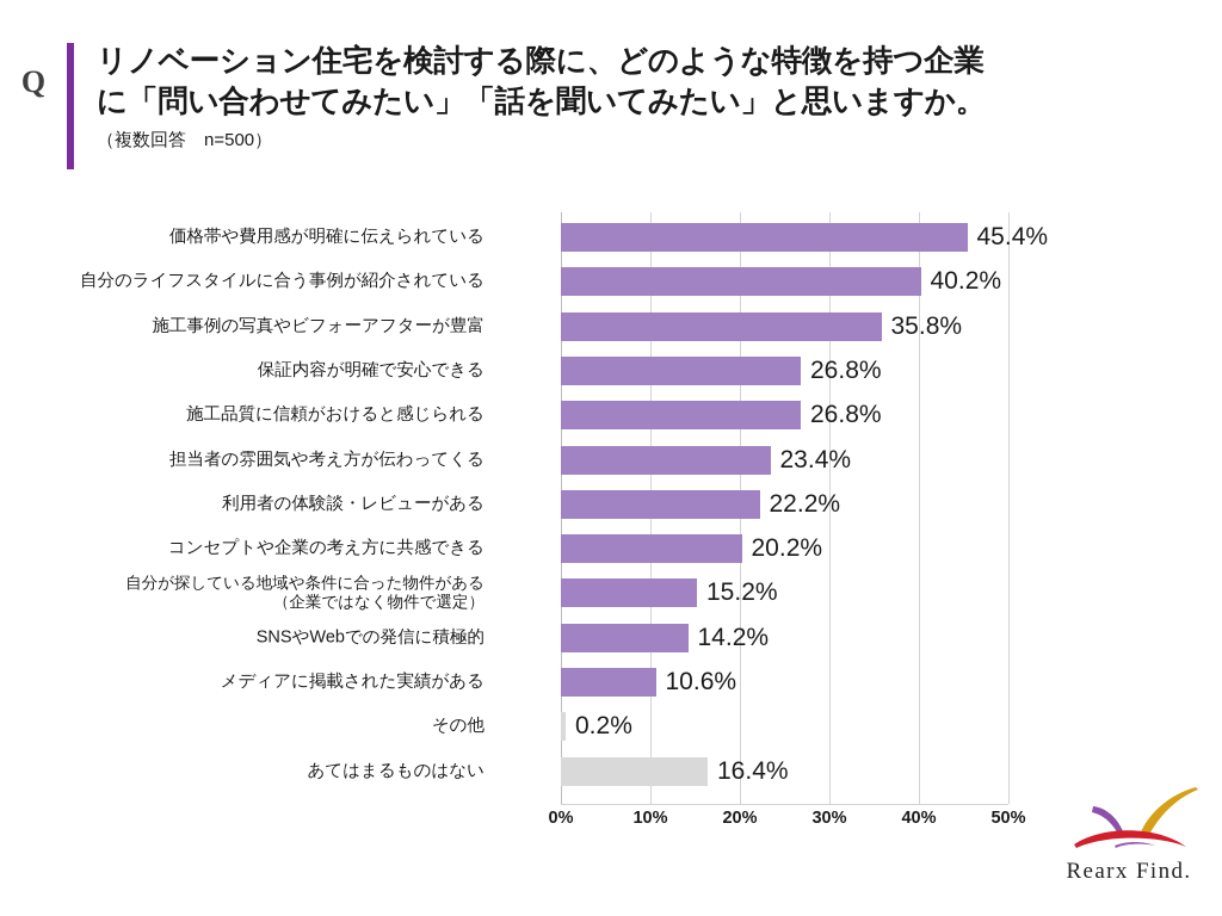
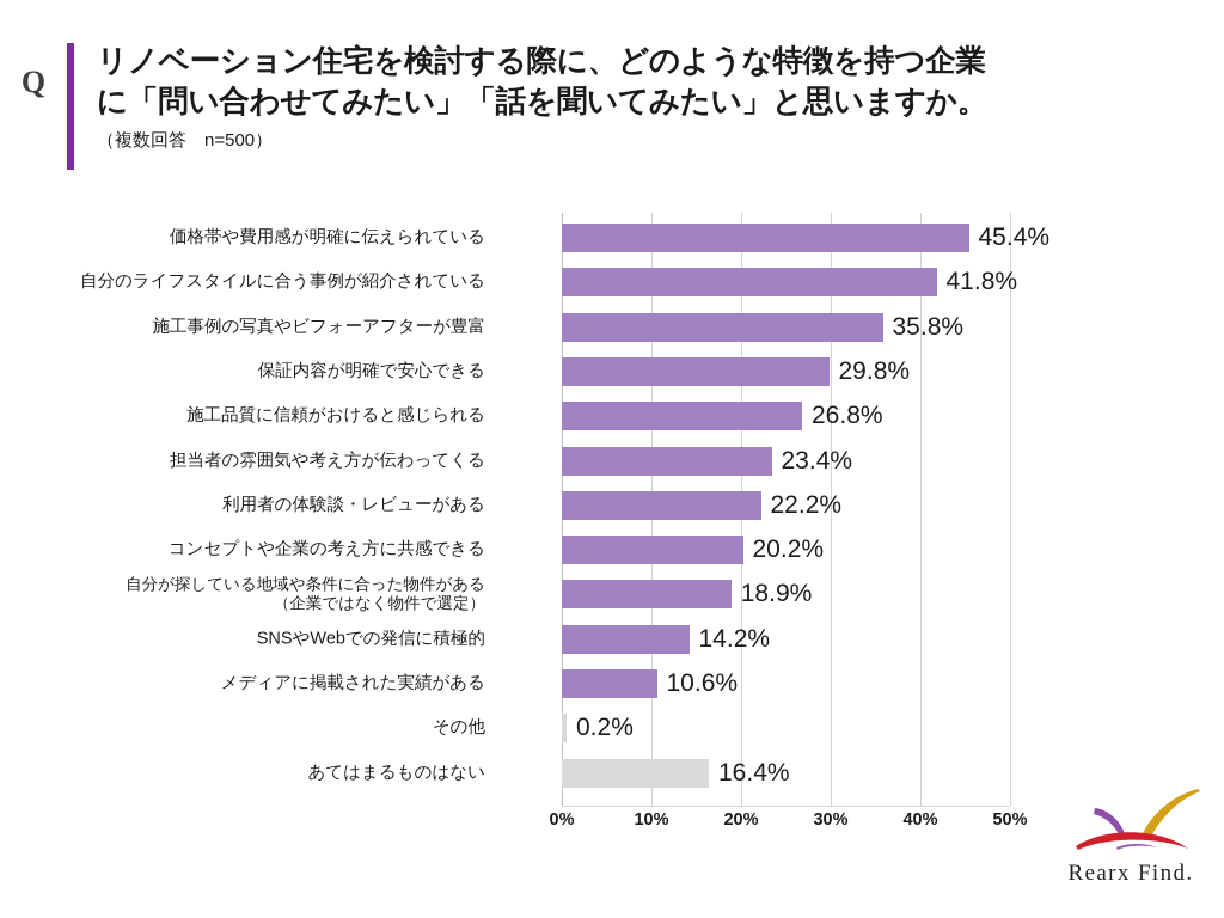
自分のライフスタイルに合う事例が紹介されている: 40.2% -> 41.8%
保証内容が明確で安心できる: 26.8% -> 29.8%
自分が探している地域や条件に合った物件がある （企業ではなく物件で選定）: 15.2% -> 18.9%
